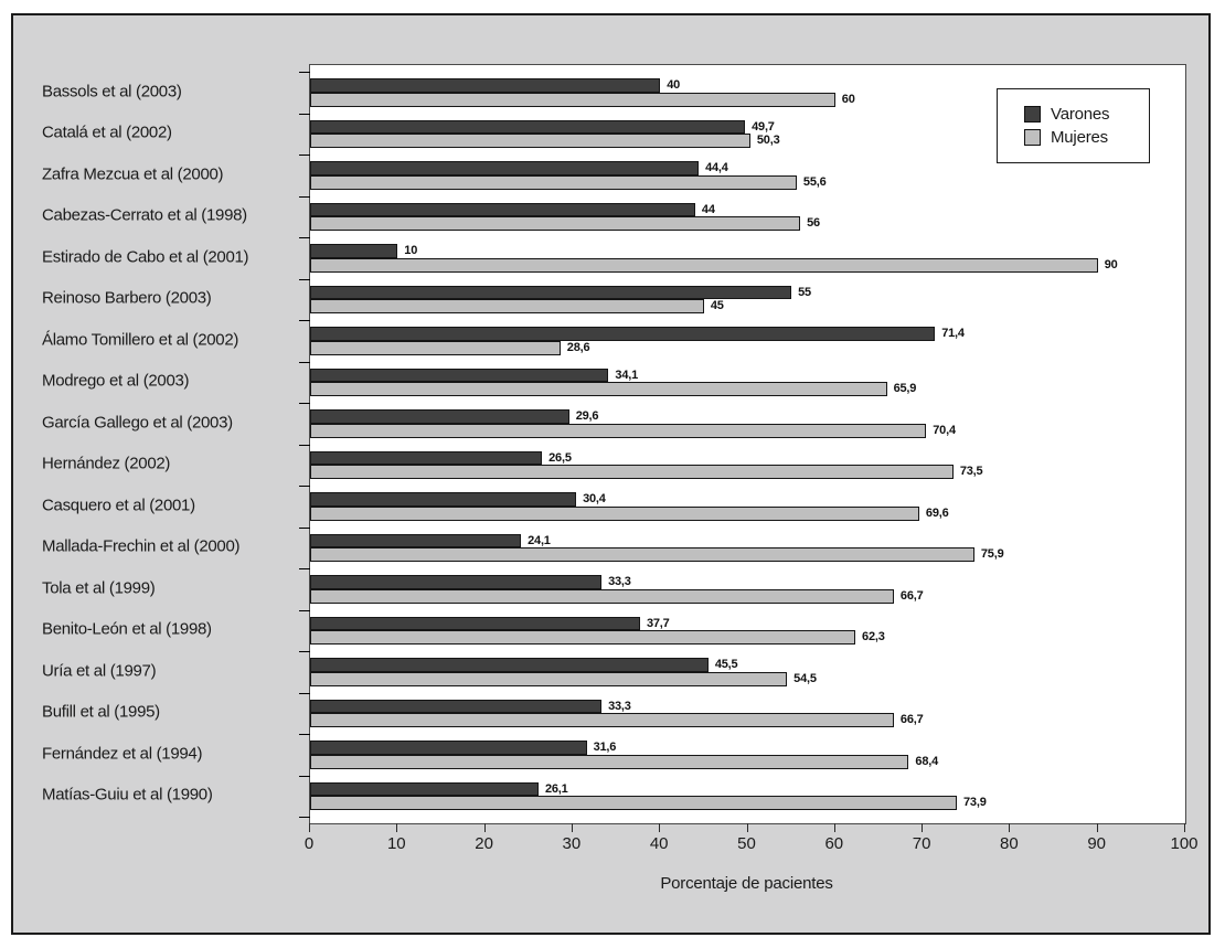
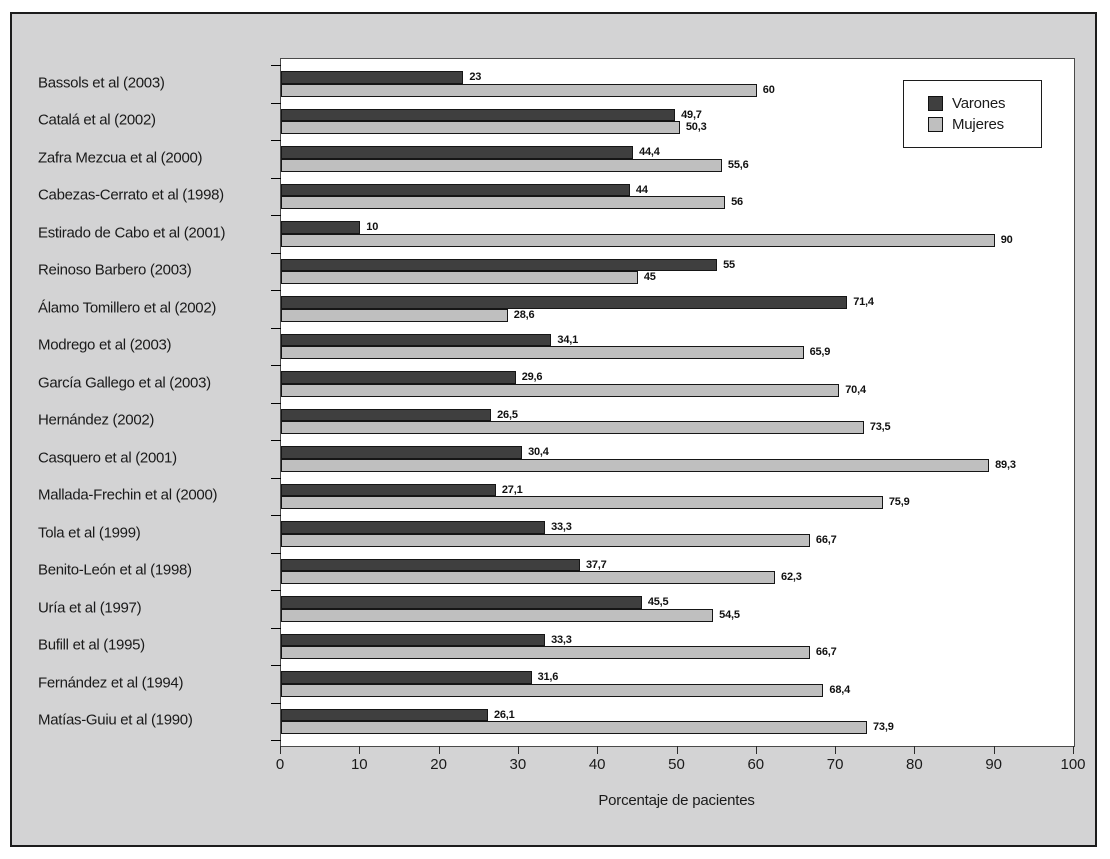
Varones/Bassols et al (2003): 40 -> 23
Mujeres/Casquero et al (2001): 69,6 -> 89,3
Varones/Mallada-Frechin et al (2000): 24,1 -> 27,1
